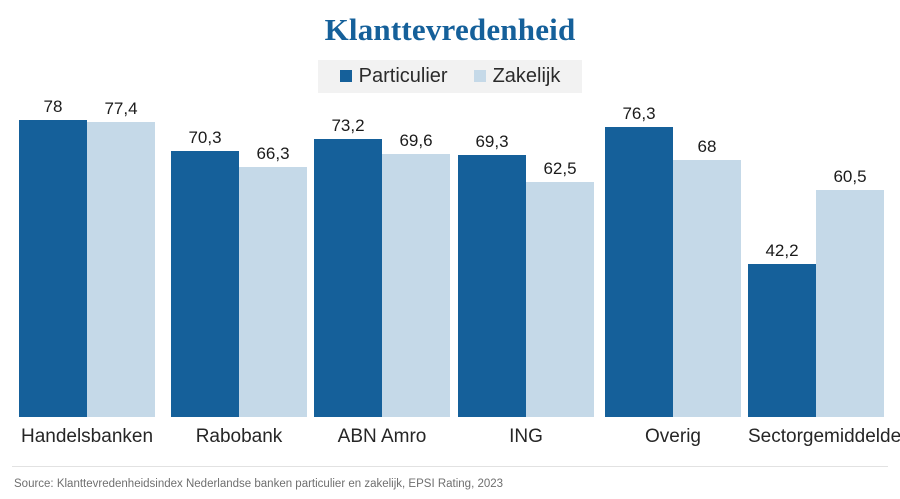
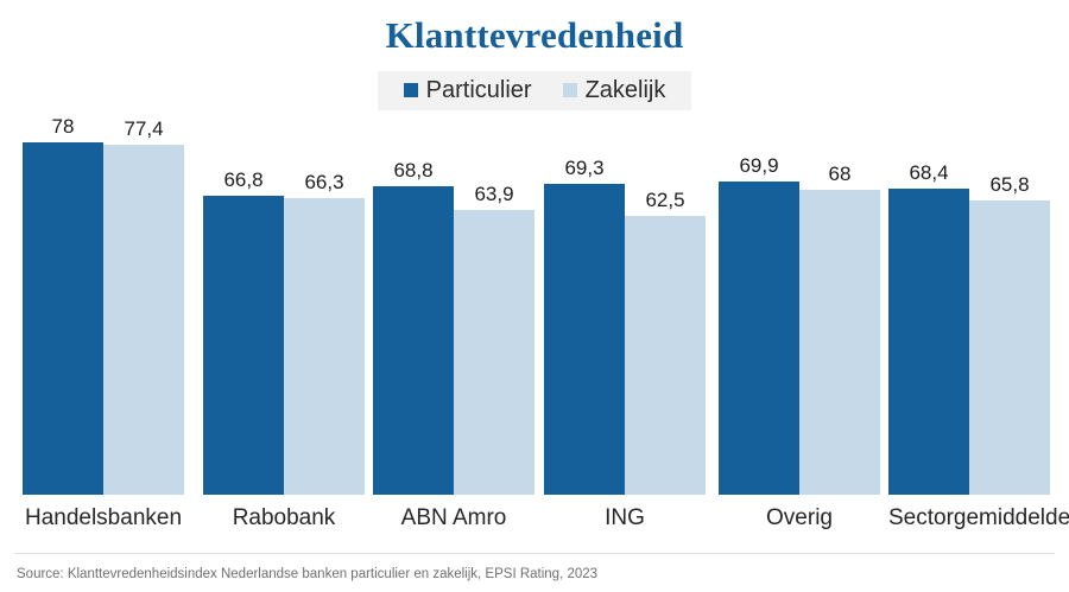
Particulier/Rabobank: 70,3 -> 66,8
Particulier/ABN Amro: 73,2 -> 68,8
Zakelijk/ABN Amro: 69,6 -> 63,9
Particulier/Overig: 76,3 -> 69,9
Particulier/Sectorgemiddelde: 42,2 -> 68,4
Zakelijk/Sectorgemiddelde: 60,5 -> 65,8
